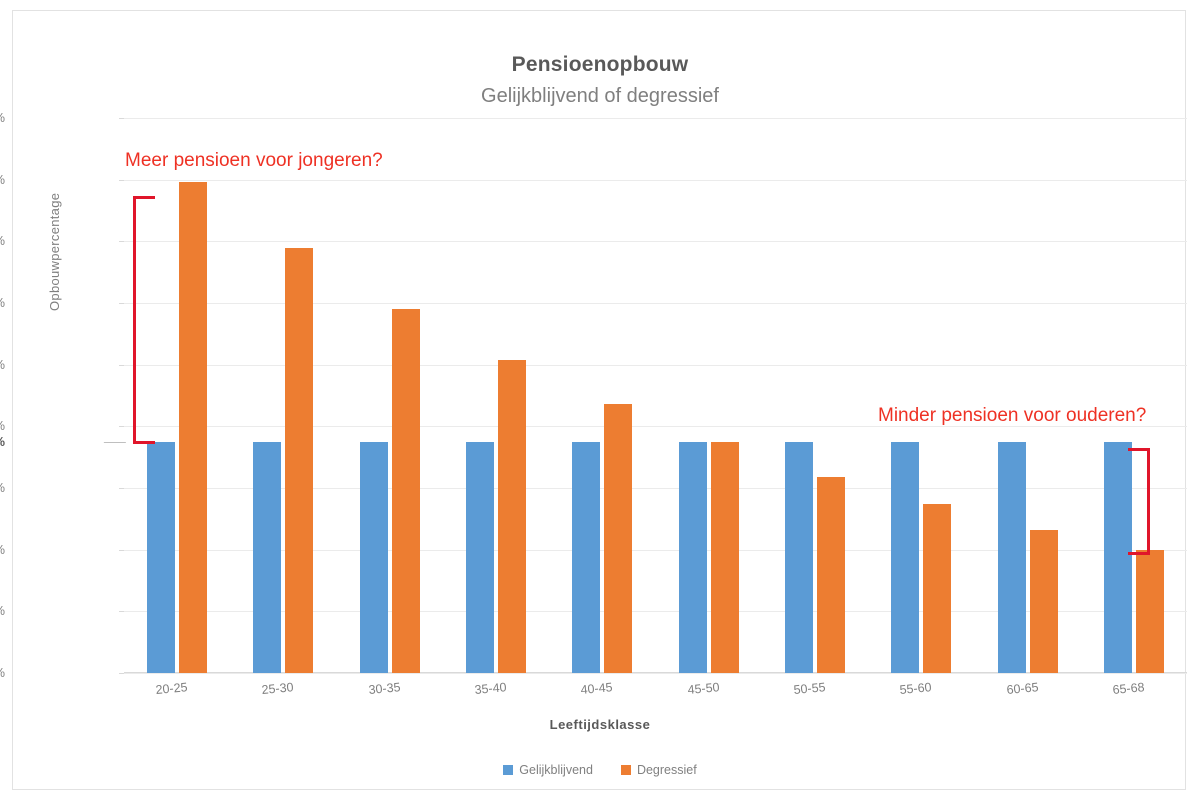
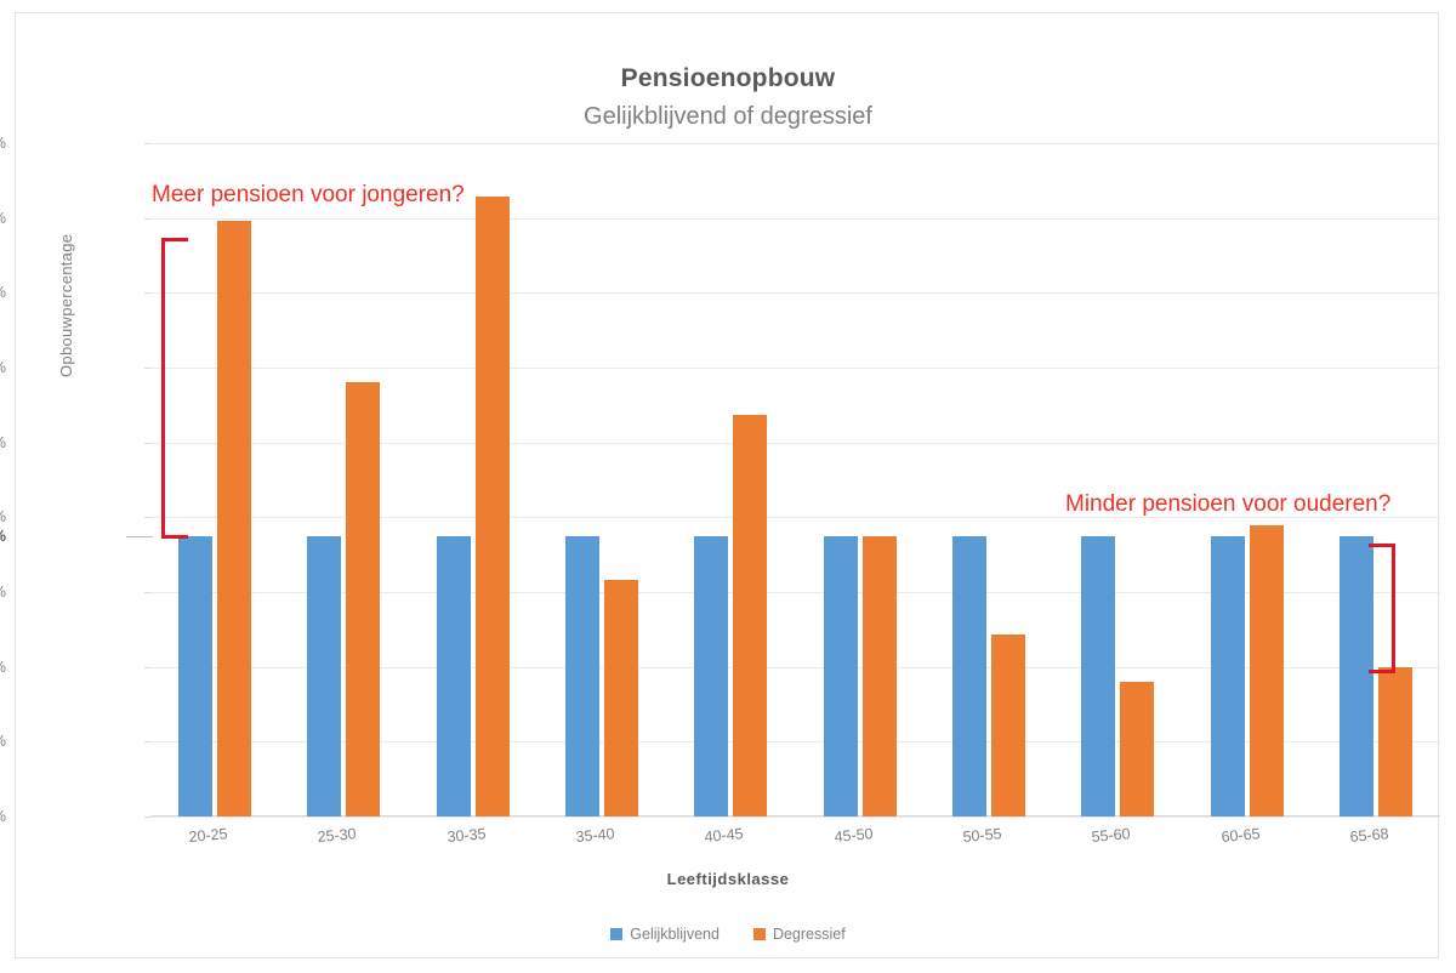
Degressief/25-30: 3,45% -> 2,90%
Degressief/30-35: 2,95% -> 4,14%
Degressief/35-40: 2,54% -> 1,58%
Degressief/40-45: 2,18% -> 2,68%
Degressief/50-55: 1,59% -> 1,22%
Degressief/55-60: 1,37% -> 0,90%
Degressief/60-65: 1,16% -> 1,95%
